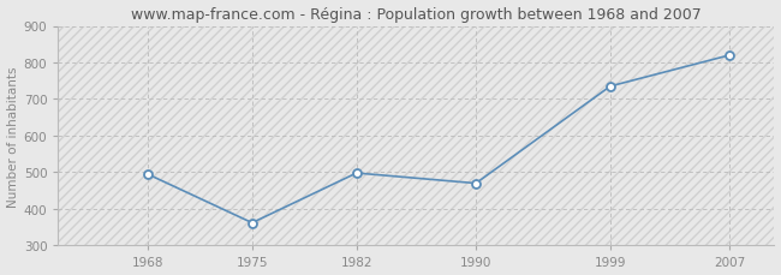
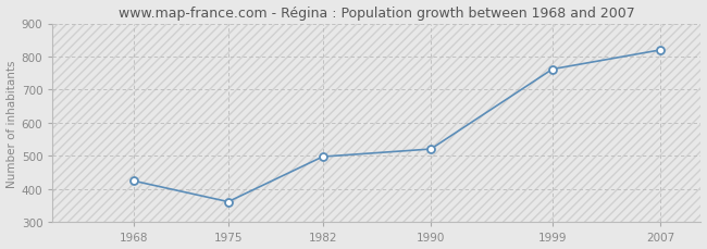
1968: 495 -> 425
1990: 470 -> 521
1999: 735 -> 762
